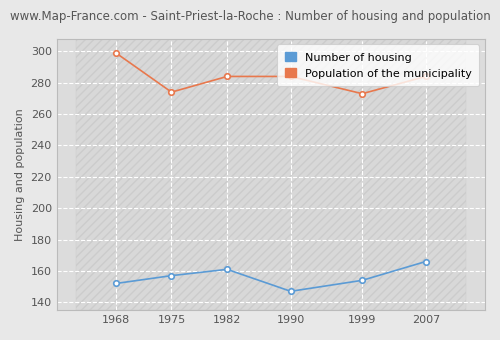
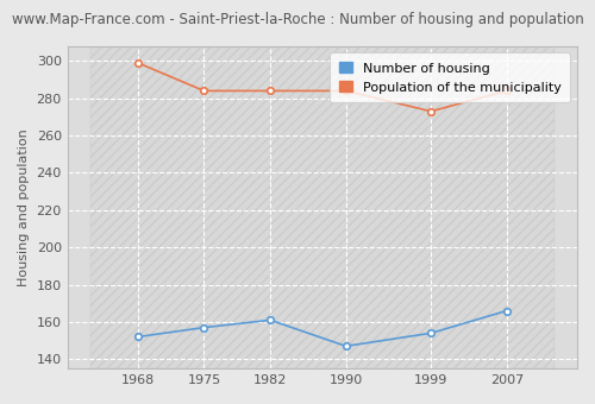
Population of the municipality/1975: 274 -> 284
